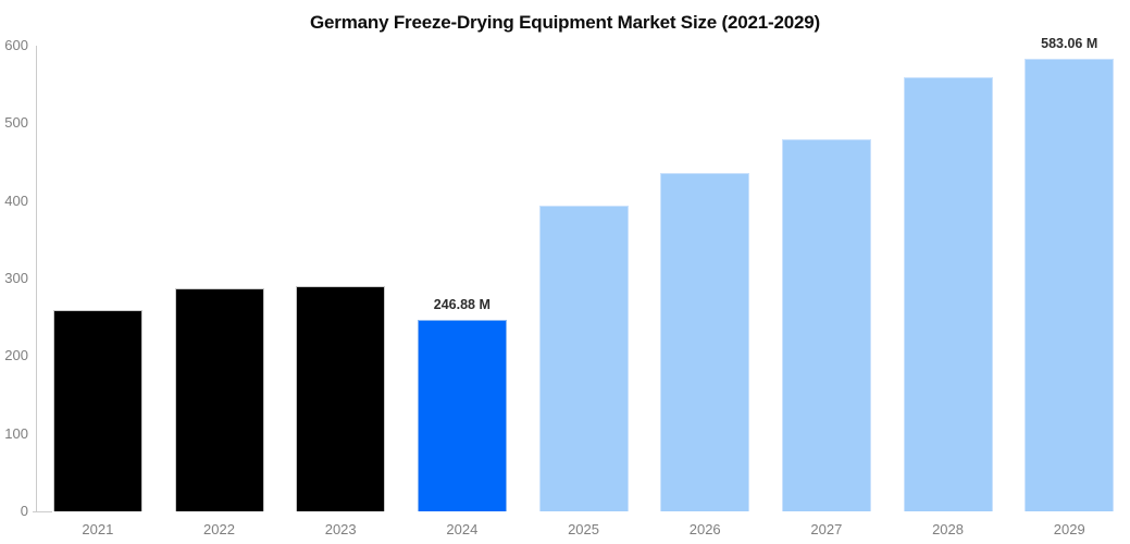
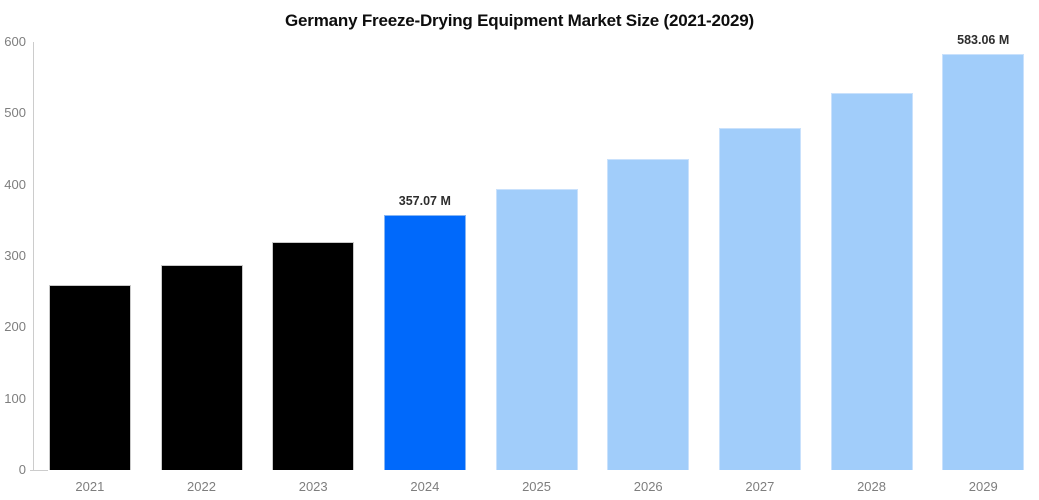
2023: 290 -> 320
2024: 246.88 -> 357.07
2028: 560 -> 530
